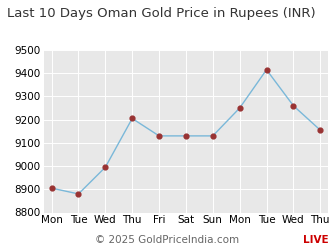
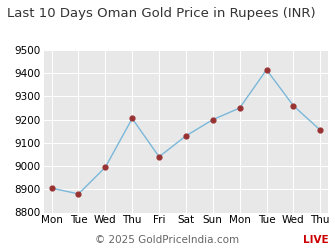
Fri: 9130 -> 9040
Sun: 9130 -> 9200
